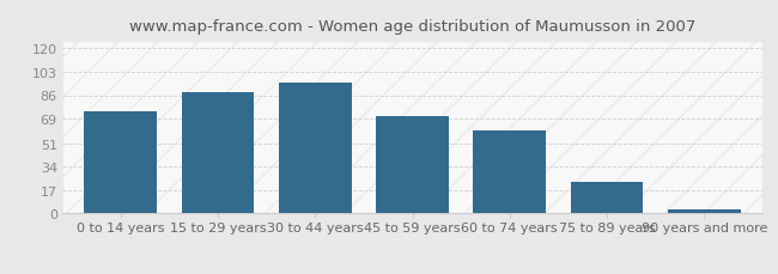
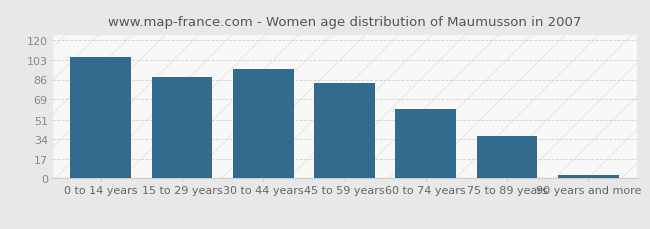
0 to 14 years: 74 -> 106
45 to 59 years: 71 -> 83
75 to 89 years: 23 -> 37
